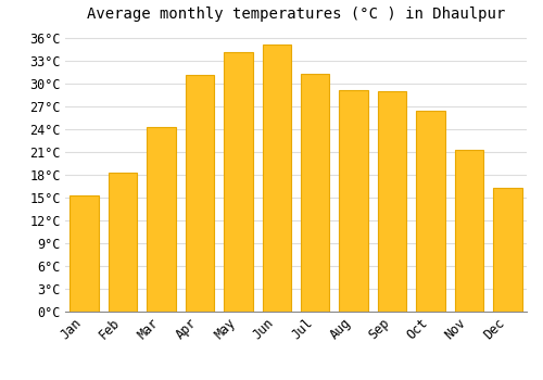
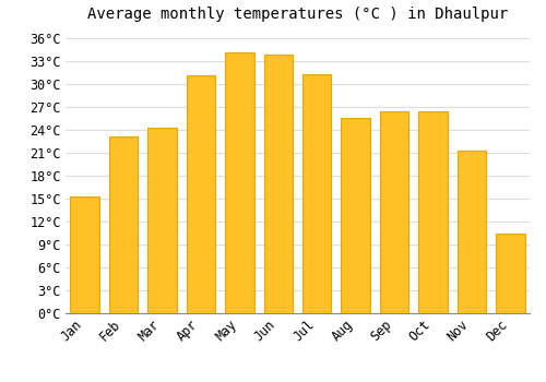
Feb: 18.3°C -> 23.2°C
Jun: 35.1°C -> 33.8°C
Aug: 29.2°C -> 25.6°C
Sep: 29.0°C -> 26.4°C
Dec: 16.3°C -> 10.4°C
